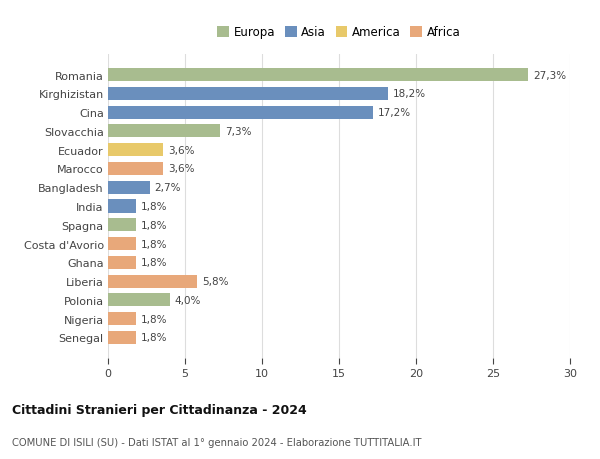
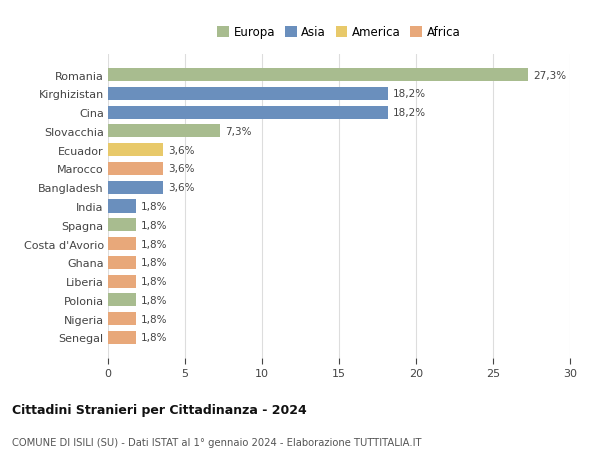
Cina: 17,2% -> 18,2%
Bangladesh: 2,7% -> 3,6%
Liberia: 5,8% -> 1,8%
Polonia: 4,0% -> 1,8%
